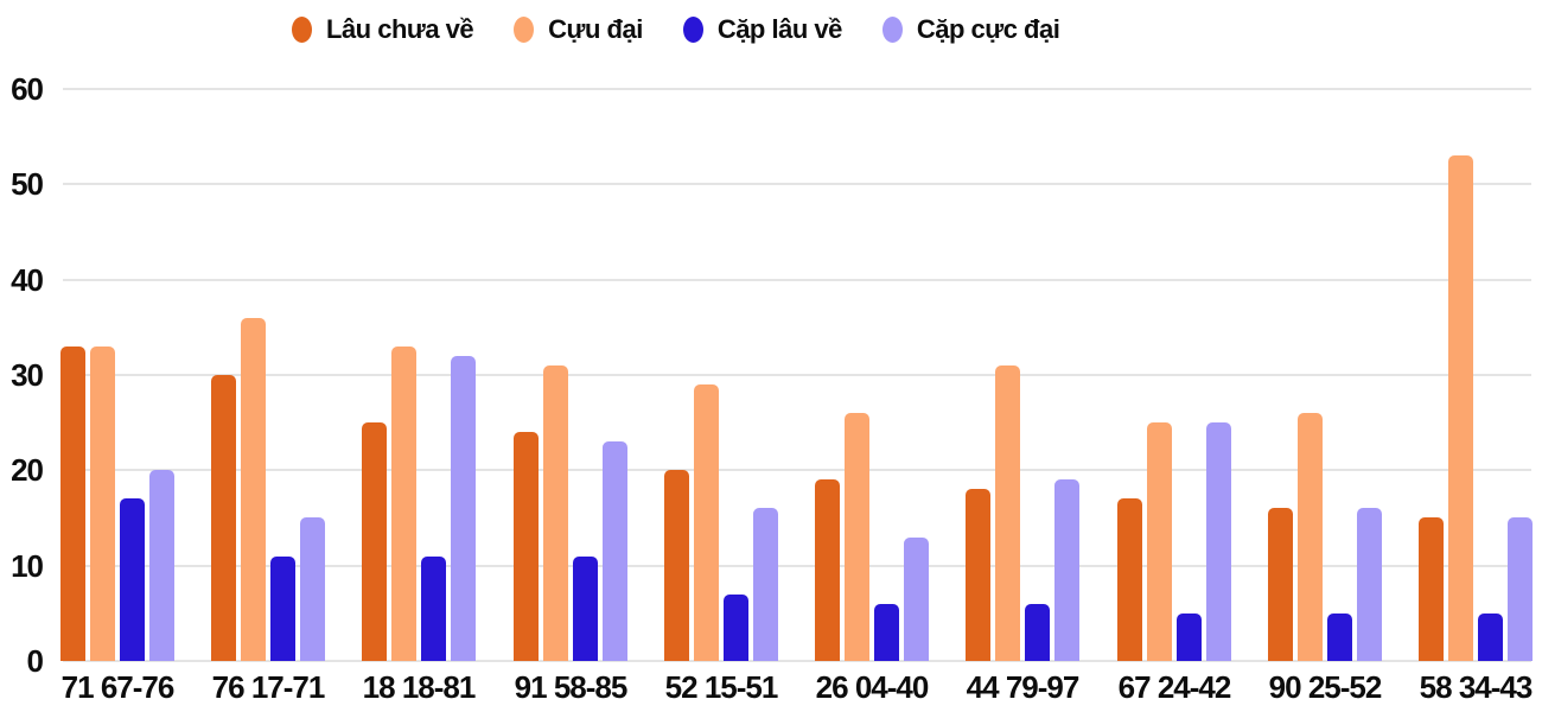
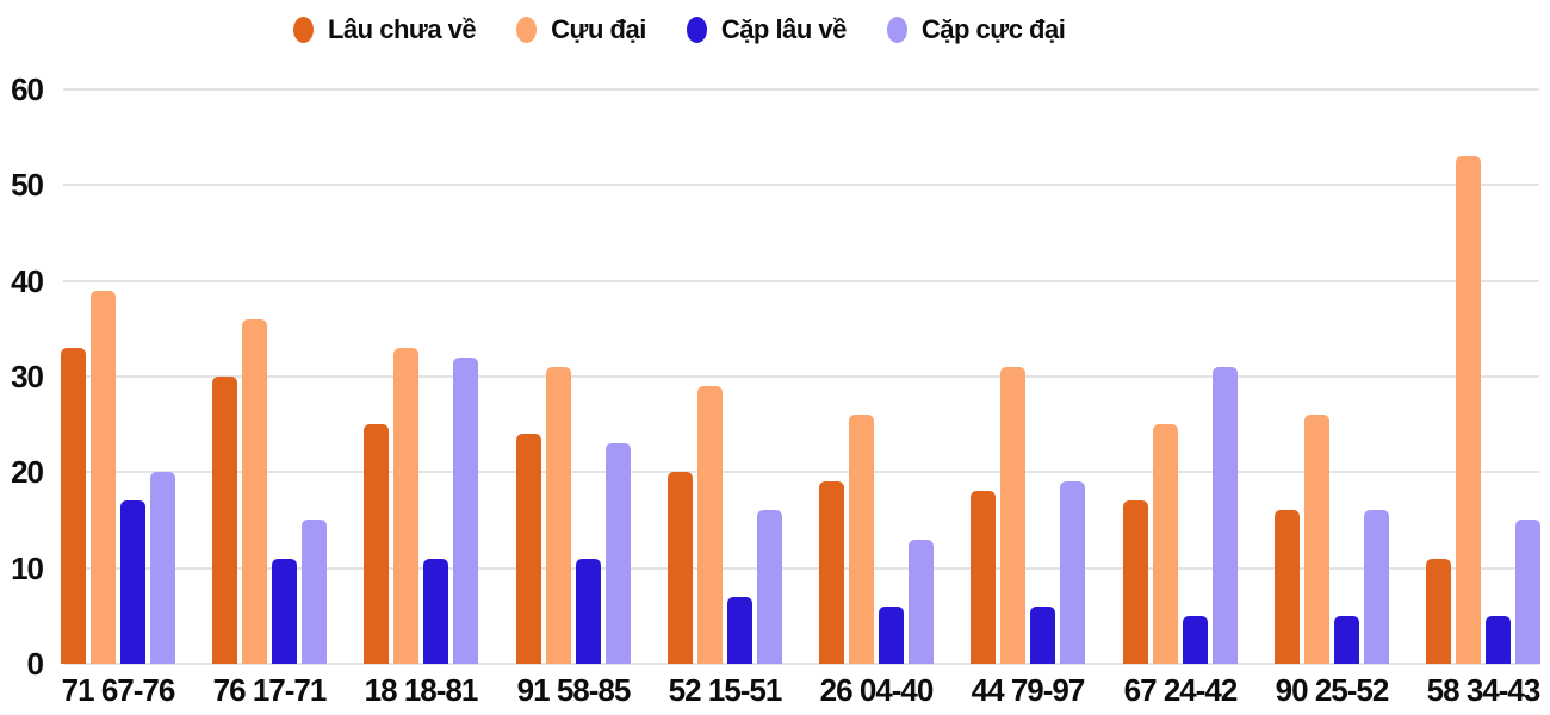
Cựu đại/71 67-76: 33 -> 39
Cặp cực đại/67 24-42: 25 -> 31
Lâu chưa về/58 34-43: 15 -> 11
